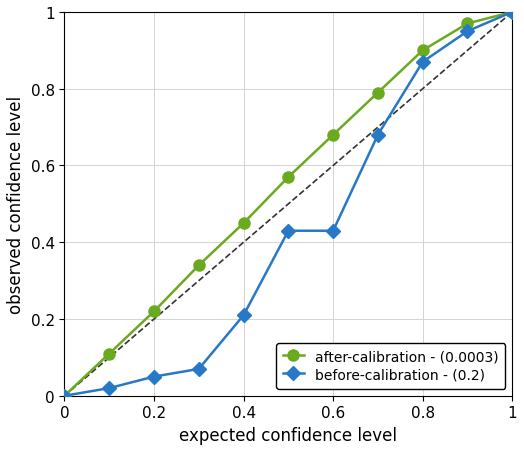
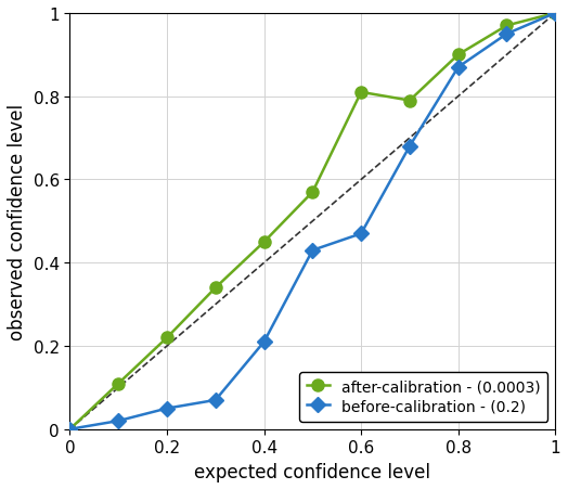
before-calibration - (0.2)/0.6: 0.43 -> 0.47
after-calibration - (0.0003)/0.6: 0.68 -> 0.81
